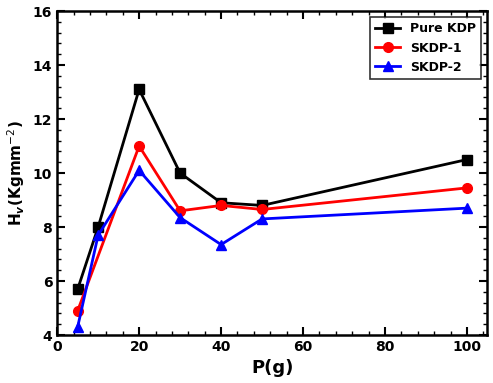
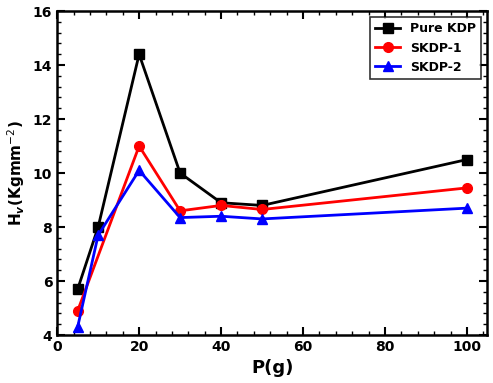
Pure KDP/20: 13.1 -> 14.4
SKDP-2/40: 7.35 -> 8.40
